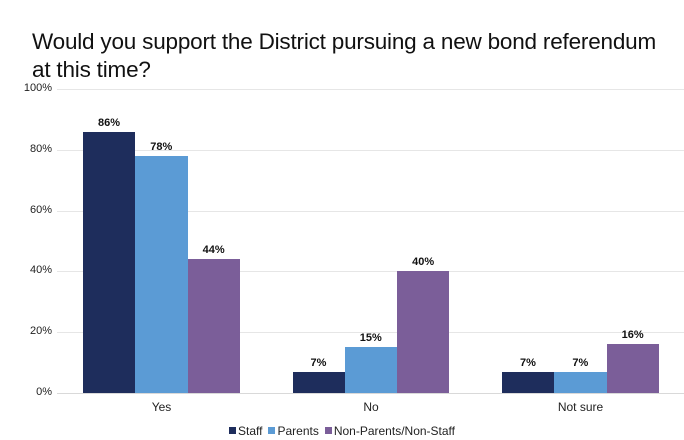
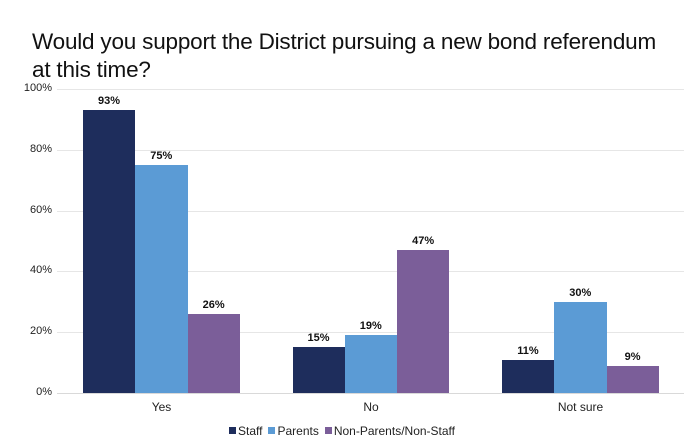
Staff/Yes: 86% -> 93%
Parents/Yes: 78% -> 75%
Non-Parents/Non-Staff/Yes: 44% -> 26%
Staff/No: 7% -> 15%
Parents/No: 15% -> 19%
Non-Parents/Non-Staff/No: 40% -> 47%
Staff/Not sure: 7% -> 11%
Parents/Not sure: 7% -> 30%
Non-Parents/Non-Staff/Not sure: 16% -> 9%
